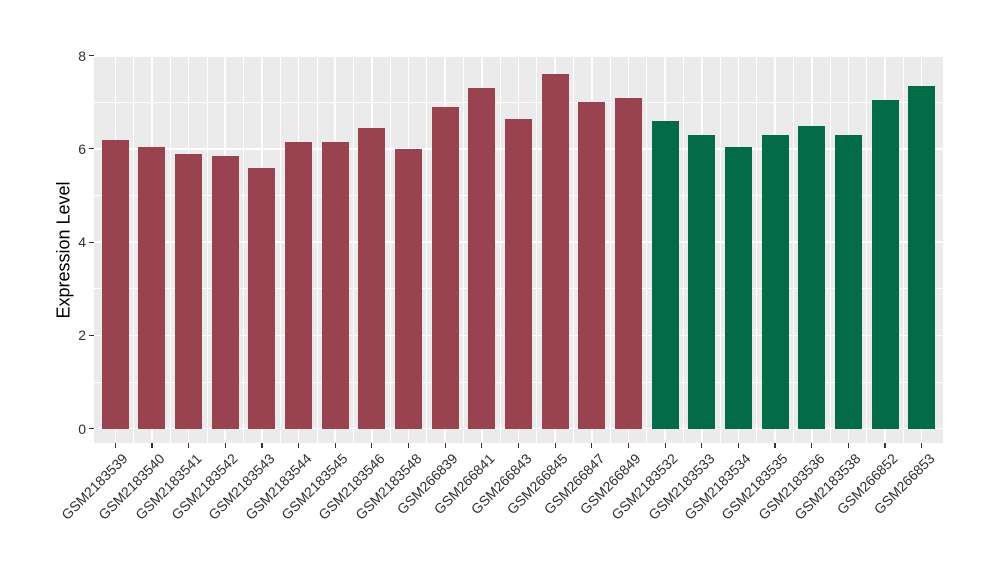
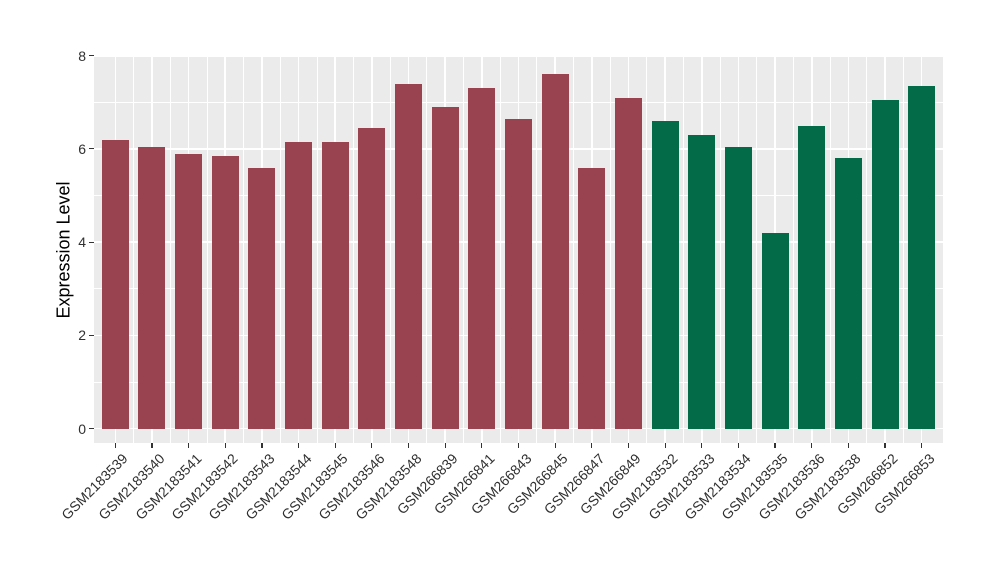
GSM2183548: 6.0 -> 7.4
GSM266847: 7.0 -> 5.6
GSM2183535: 6.3 -> 4.2
GSM2183538: 6.3 -> 5.8
